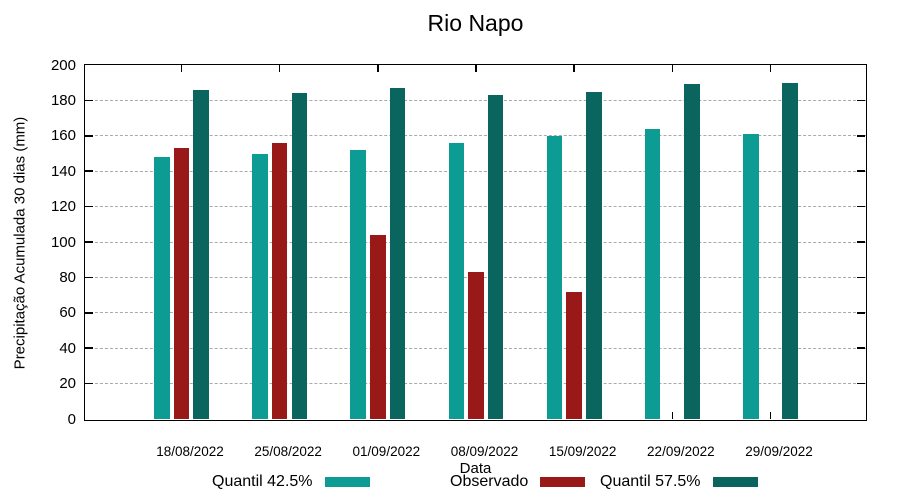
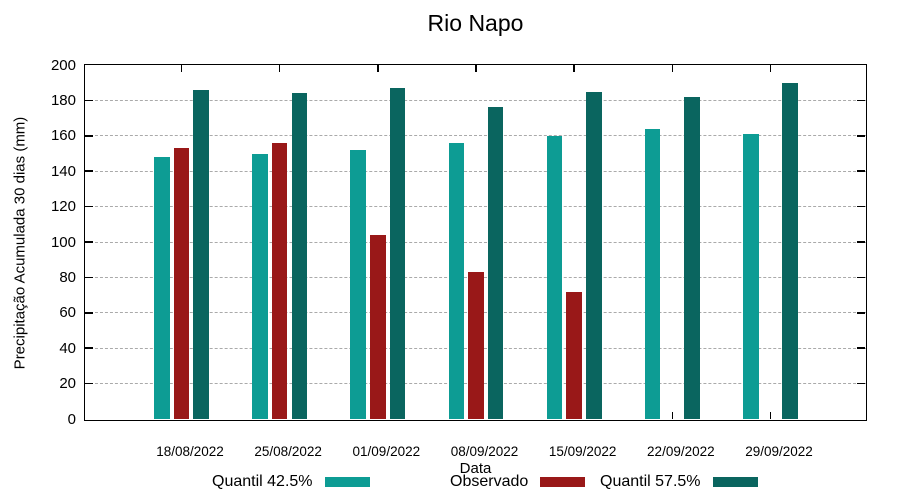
Quantil 57.5%/08/09/2022: 183 -> 176
Quantil 57.5%/22/09/2022: 189 -> 182
